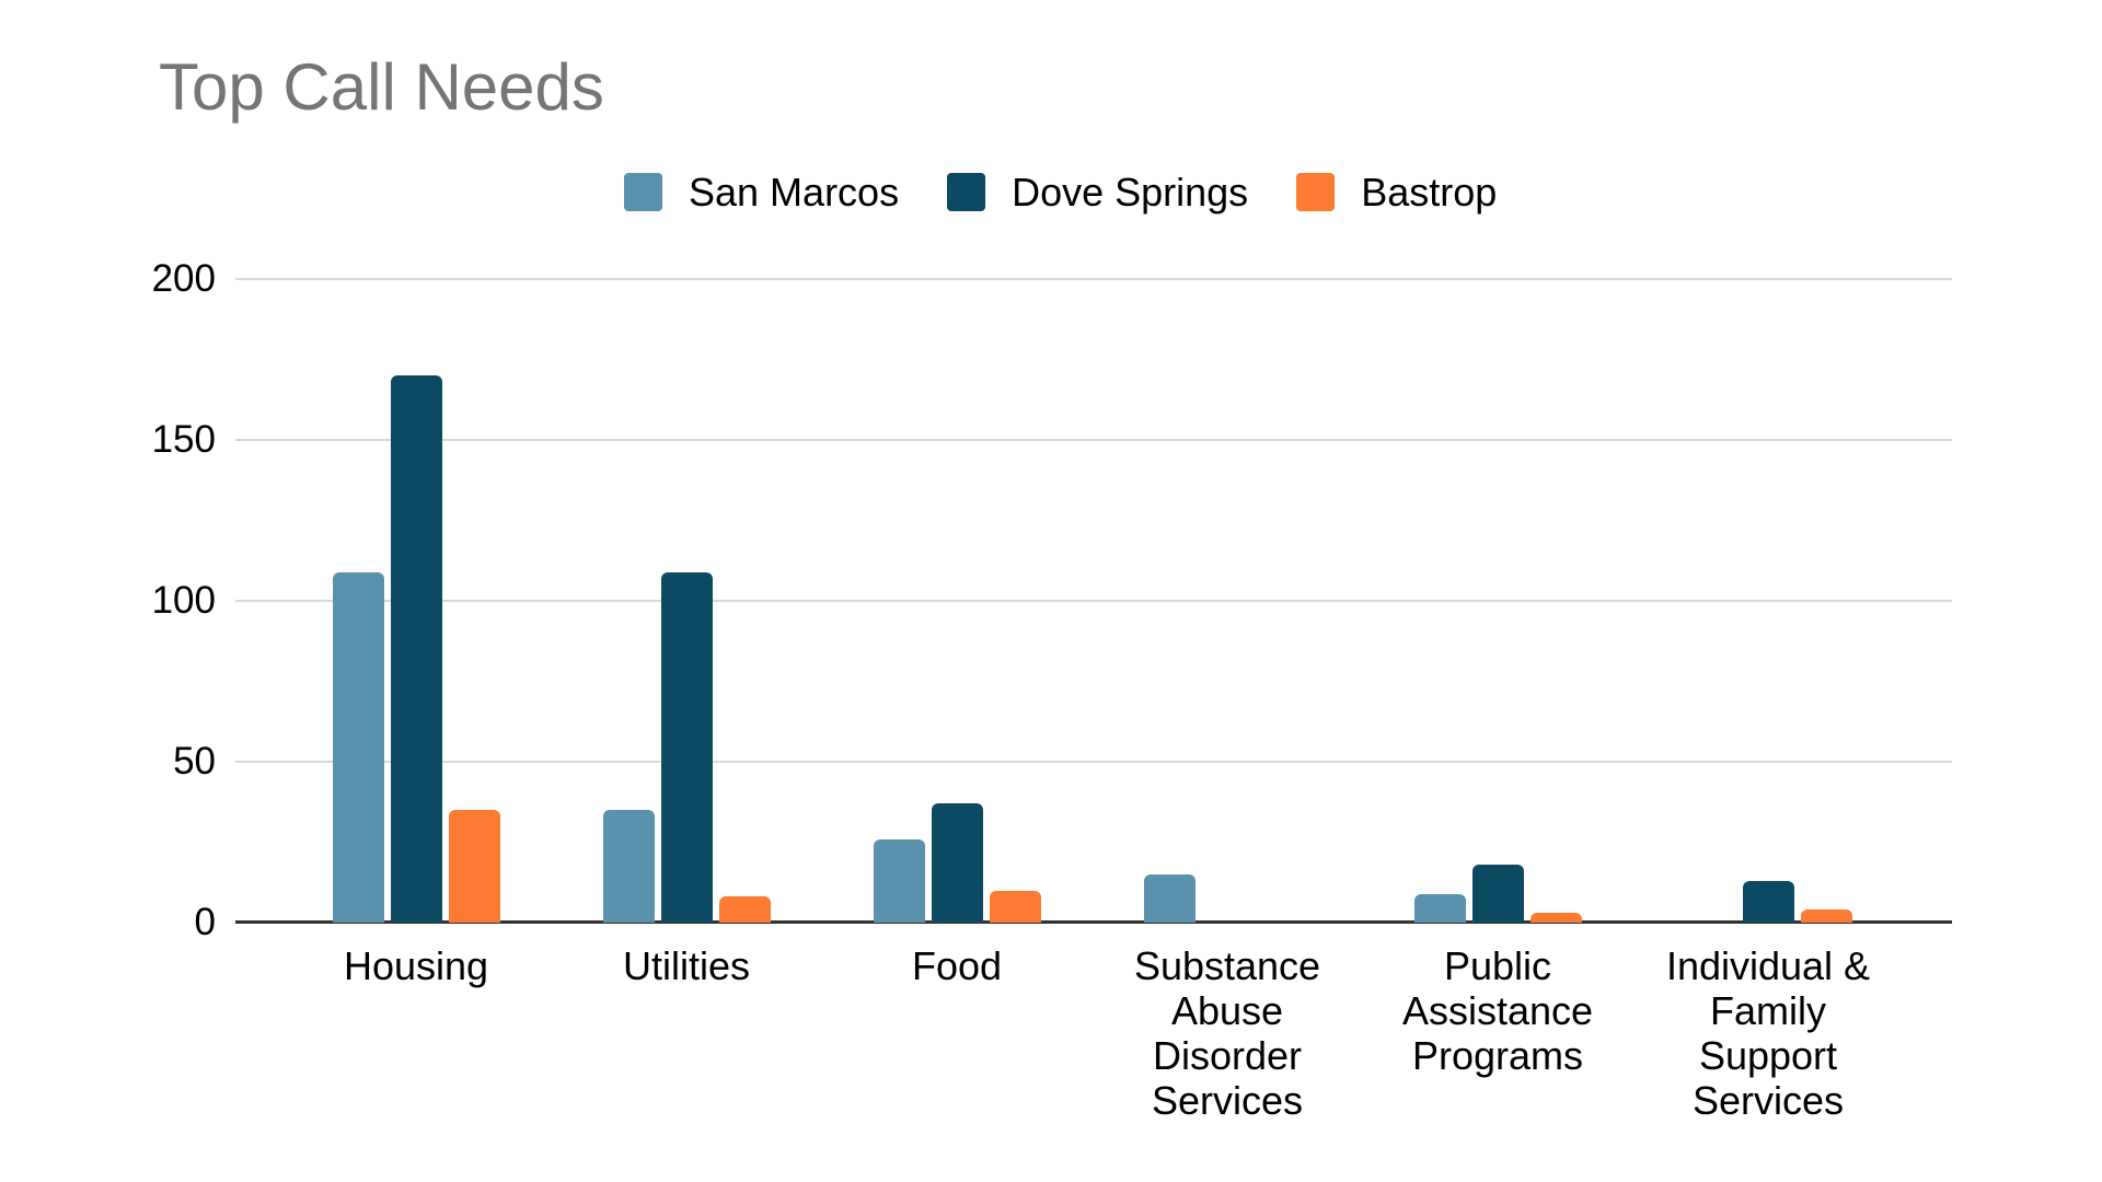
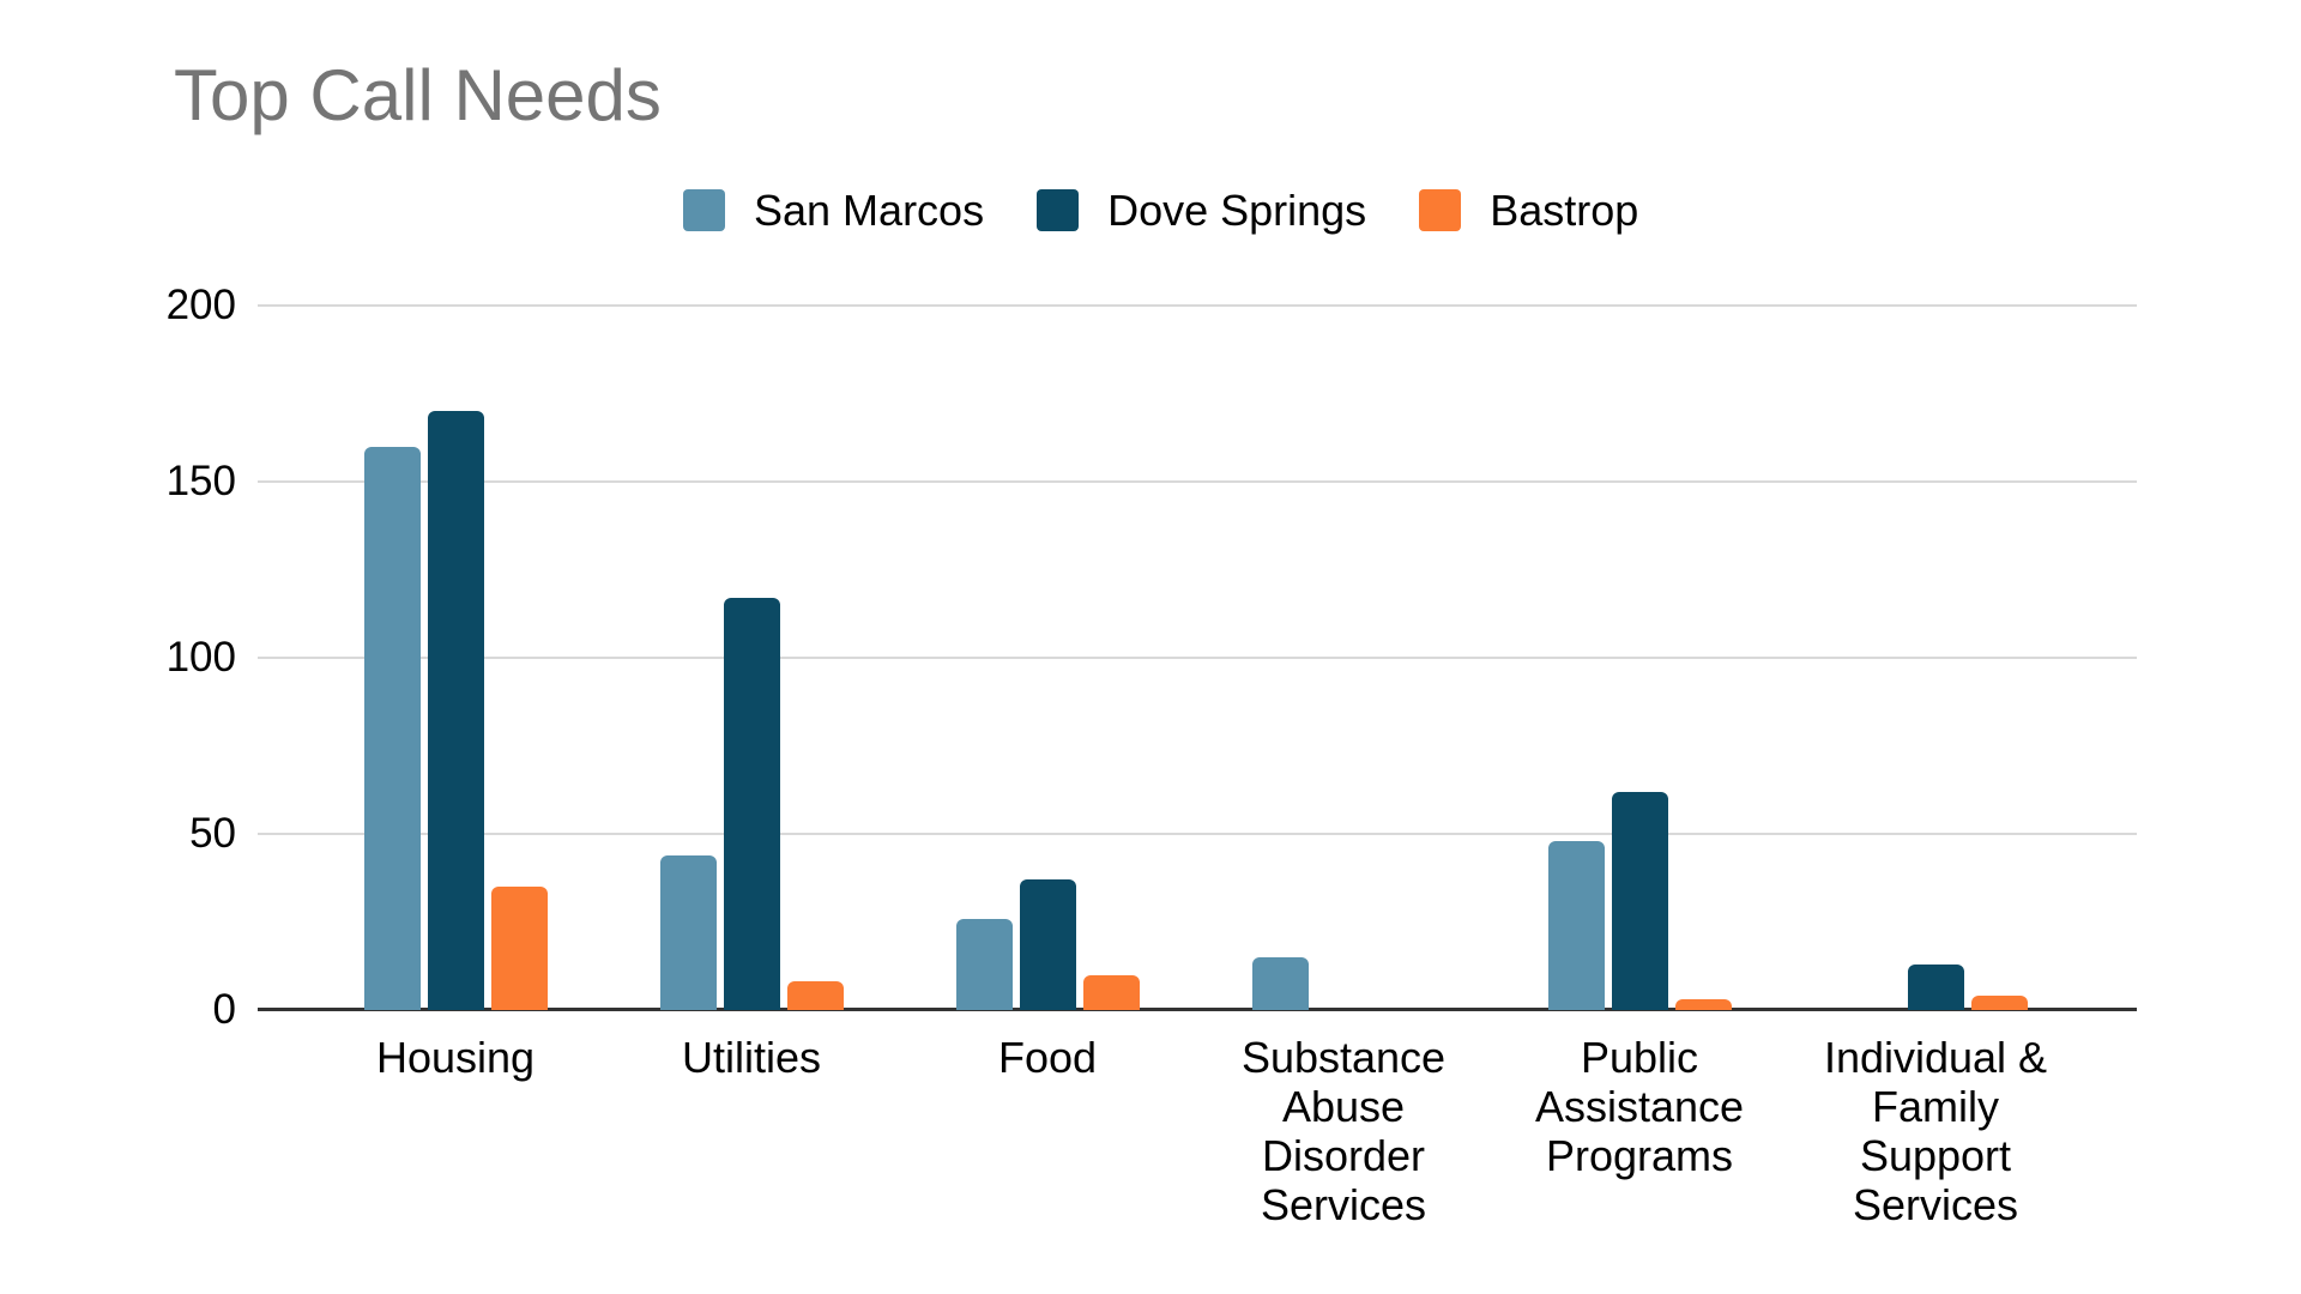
San Marcos/Housing: 109 -> 160
San Marcos/Utilities: 35 -> 44
Dove Springs/Utilities: 109 -> 117
San Marcos/Public Assistance Programs: 9 -> 48
Dove Springs/Public Assistance Programs: 18 -> 62
